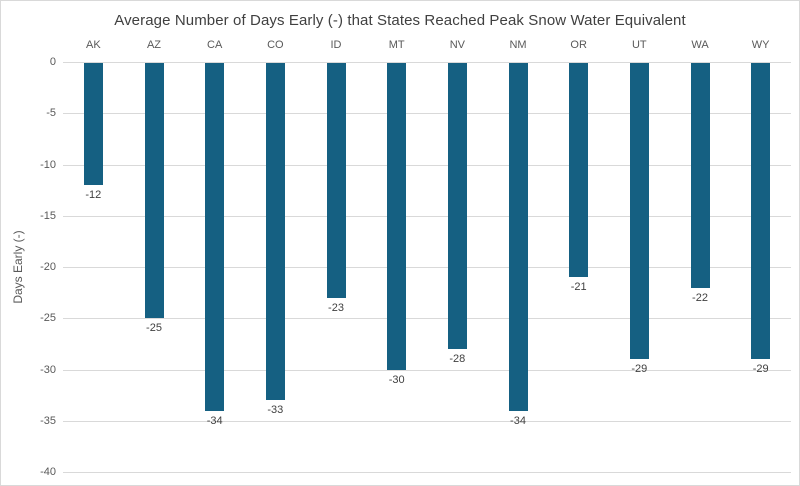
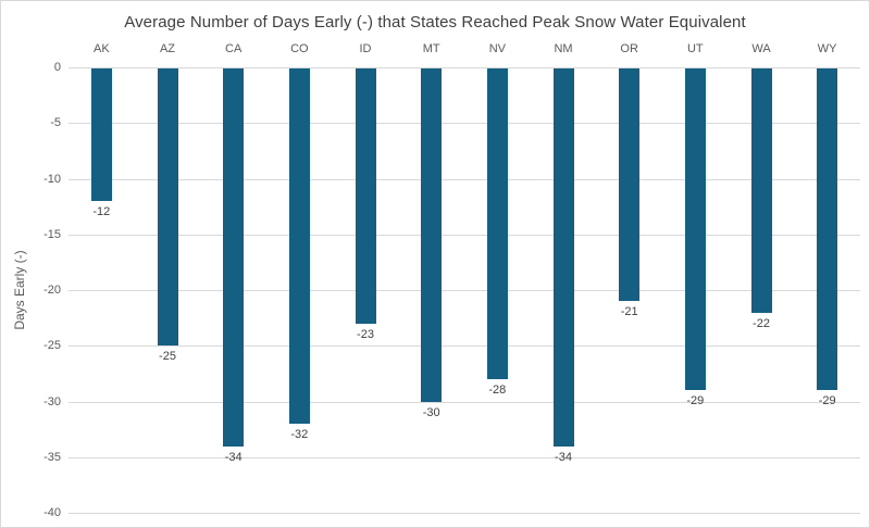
CO: -33 -> -32
